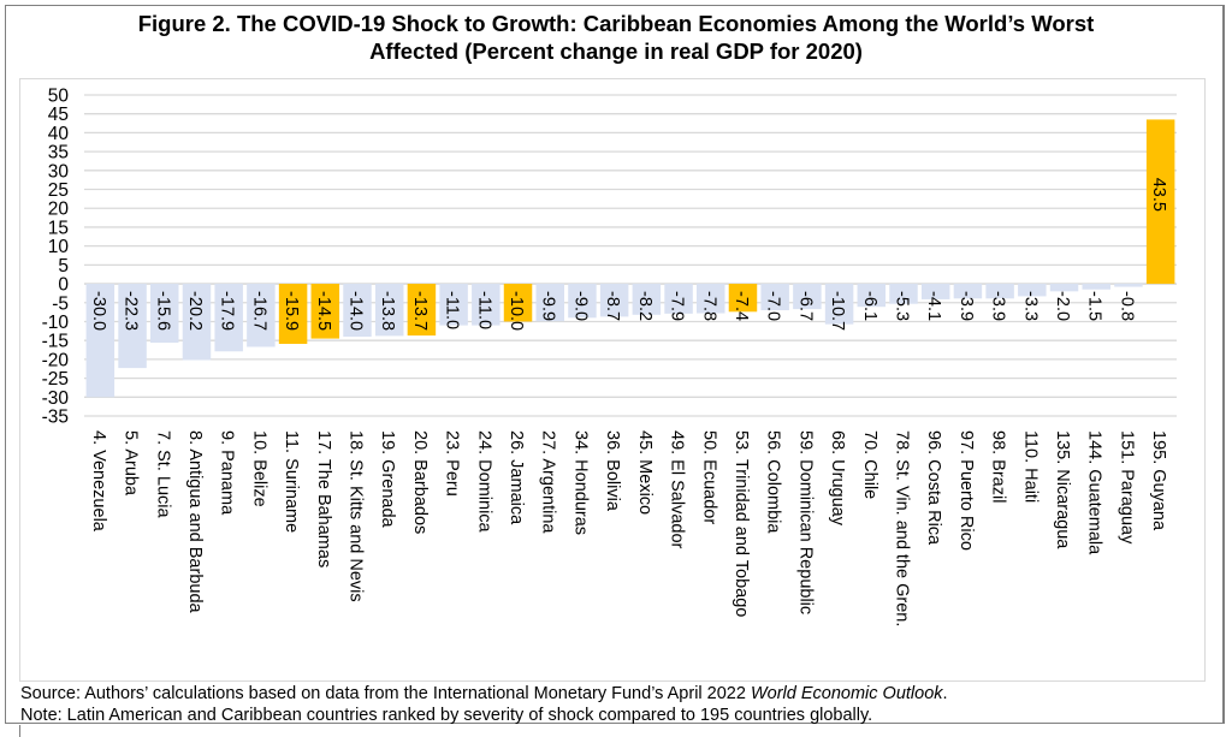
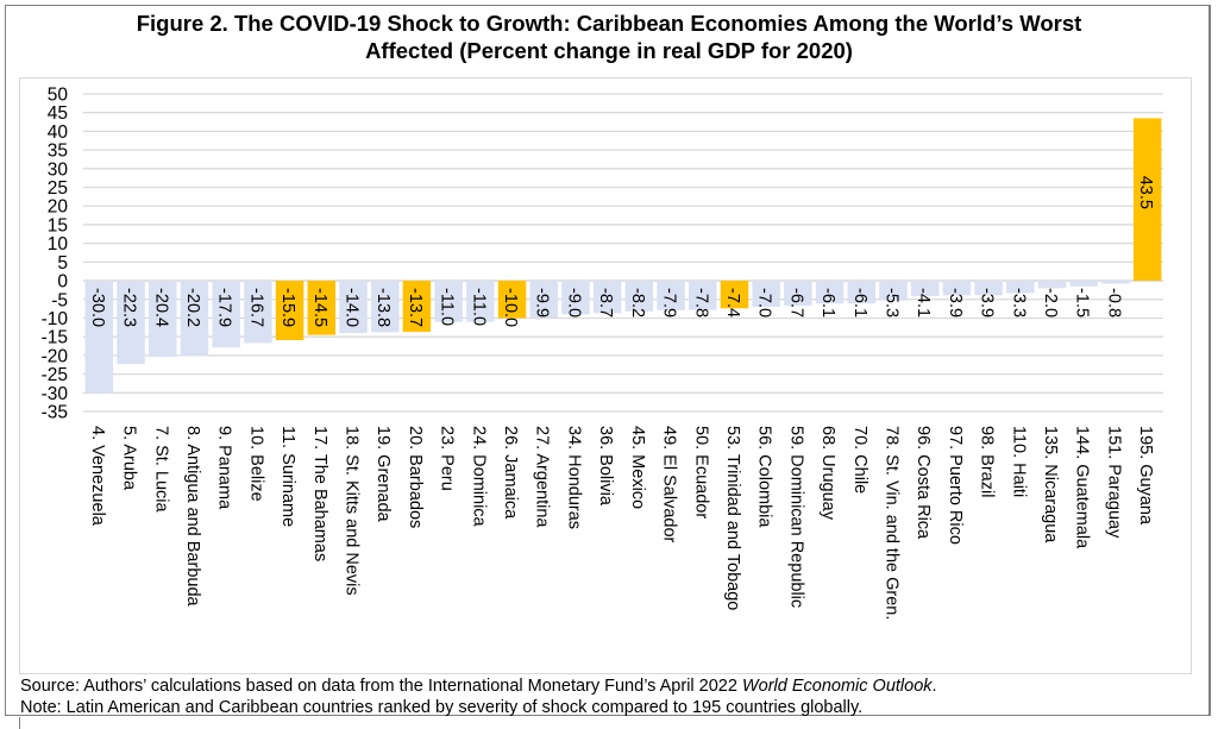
7. St. Lucia: -15.6 -> -20.4
68. Uruguay: -10.7 -> -6.1
